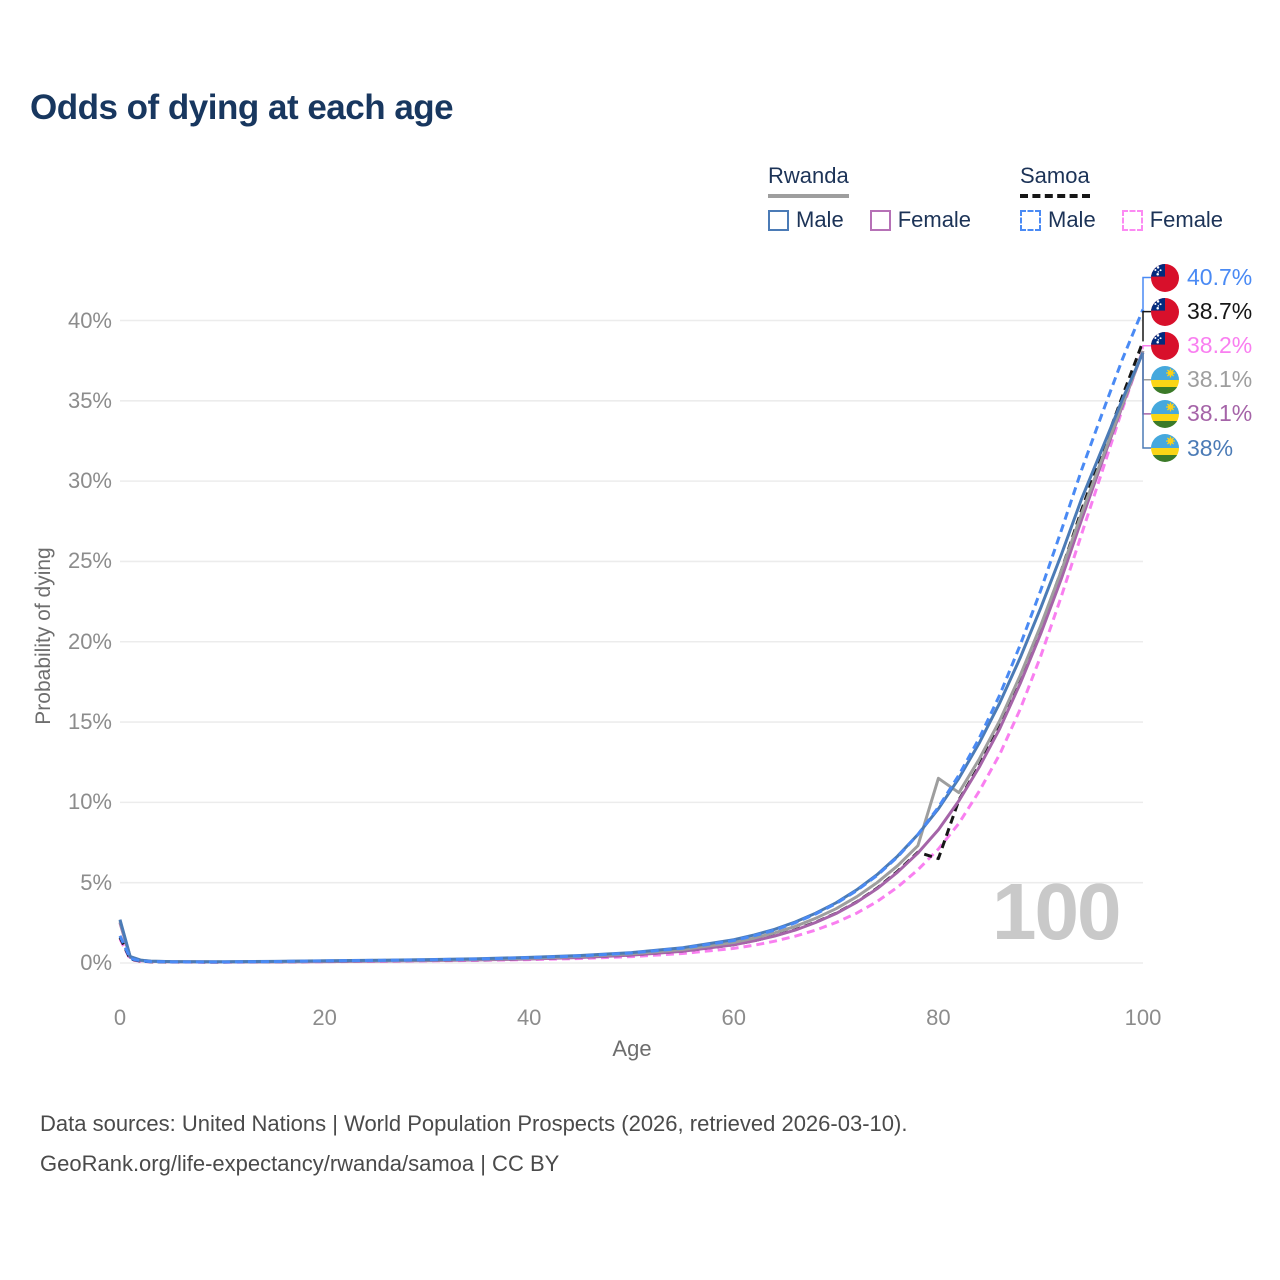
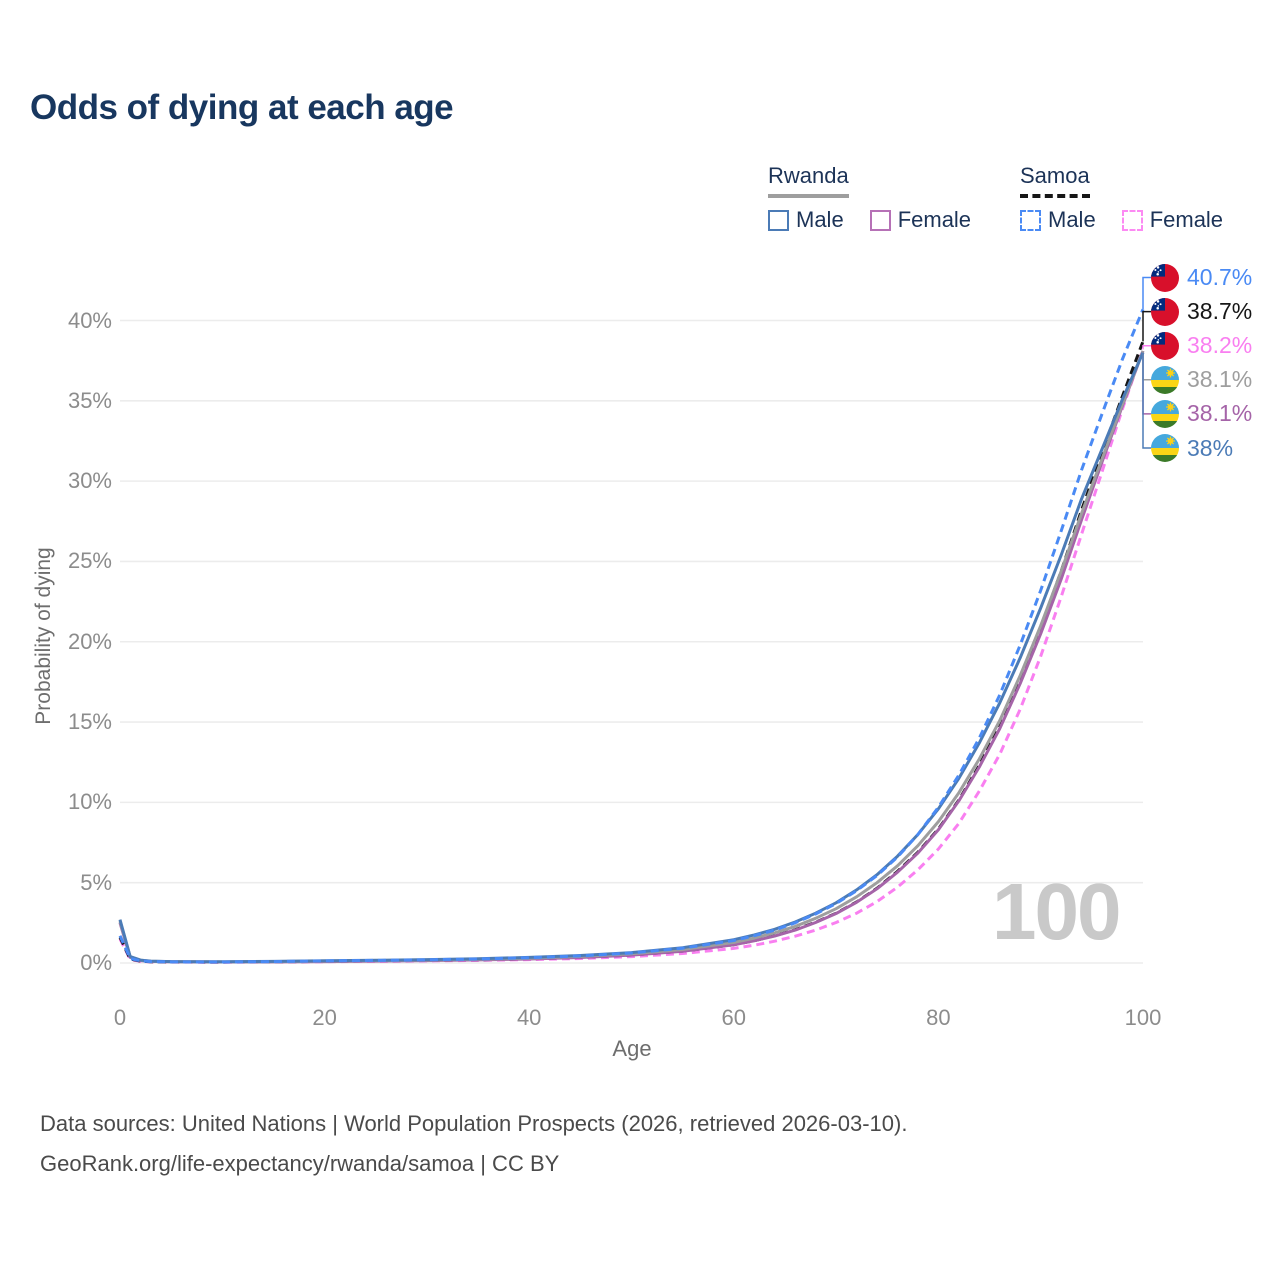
Samoa/80: 6.5% -> 8.3%
Rwanda/80: 11.5% -> 8.8%
